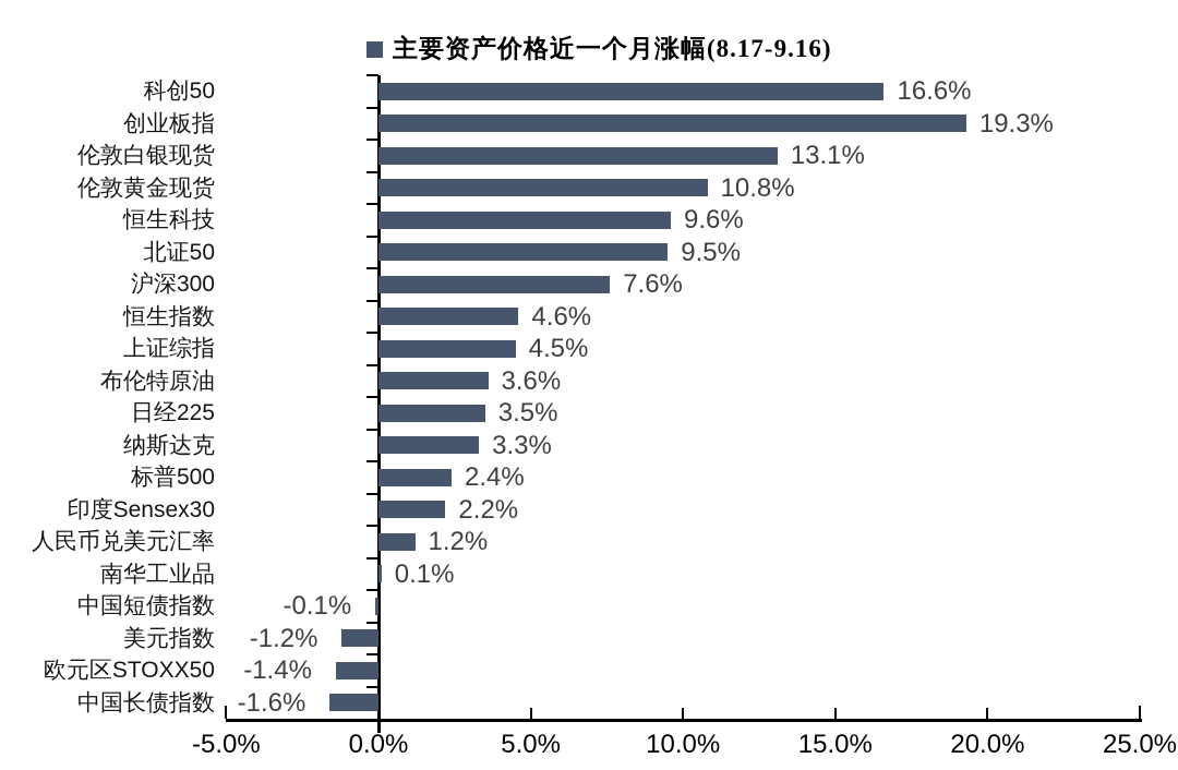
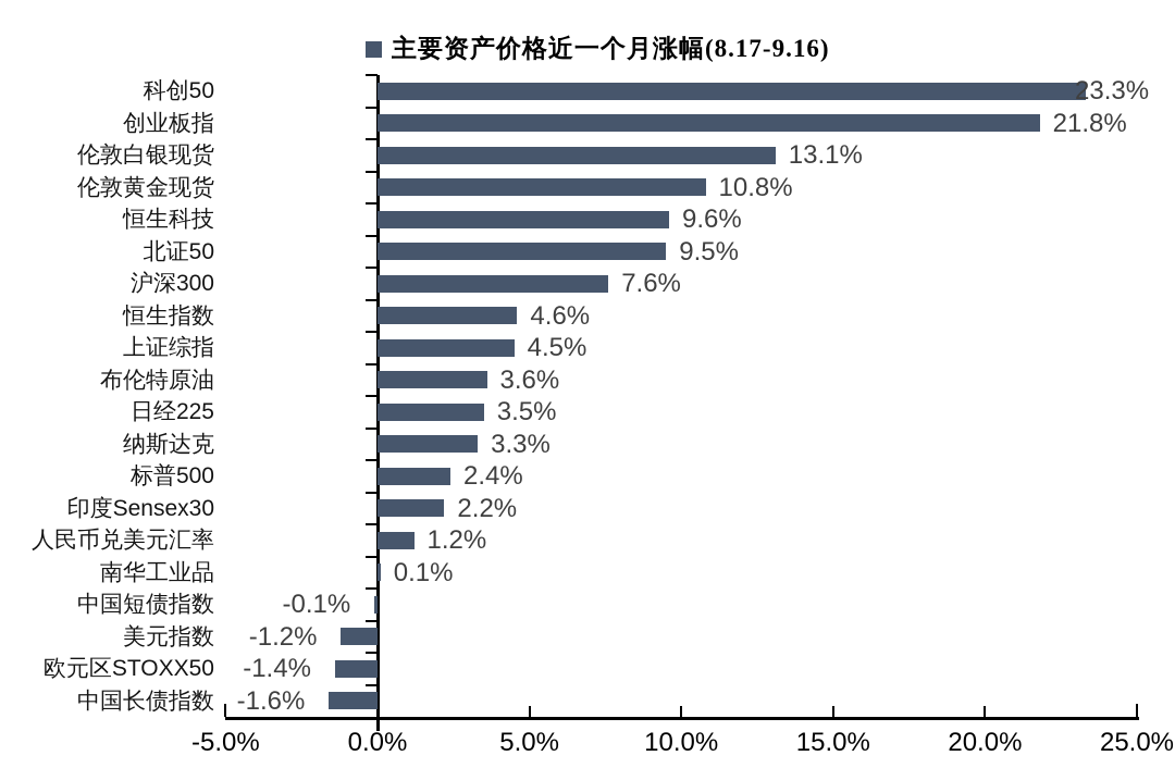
科创50: 16.6% -> 23.3%
创业板指: 19.3% -> 21.8%
